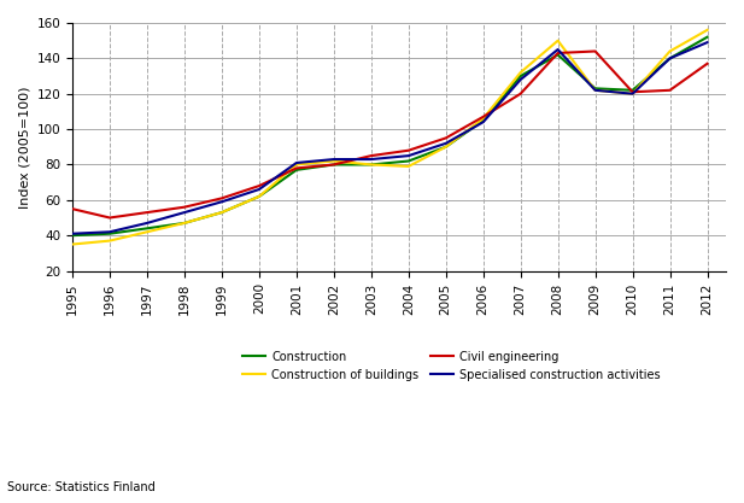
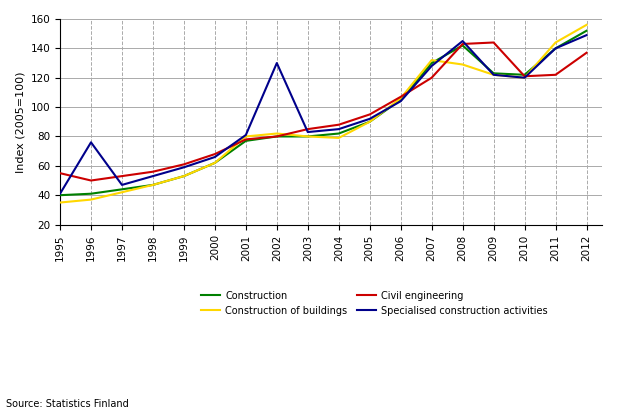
Specialised construction activities/1996: 42 -> 76
Specialised construction activities/2002: 83 -> 130
Construction of buildings/2008: 150 -> 129
